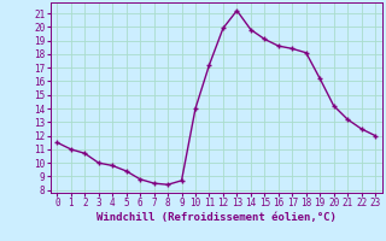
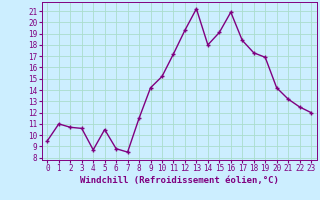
0: 11.5 -> 9.5
3: 10.0 -> 10.6
4: 9.8 -> 8.7
5: 9.4 -> 10.5
8: 8.4 -> 11.5
9: 8.7 -> 14.2
10: 14.0 -> 15.2
12: 19.9 -> 19.3
14: 19.8 -> 18.0
16: 18.6 -> 20.9
18: 18.1 -> 17.3
19: 16.2 -> 16.9
